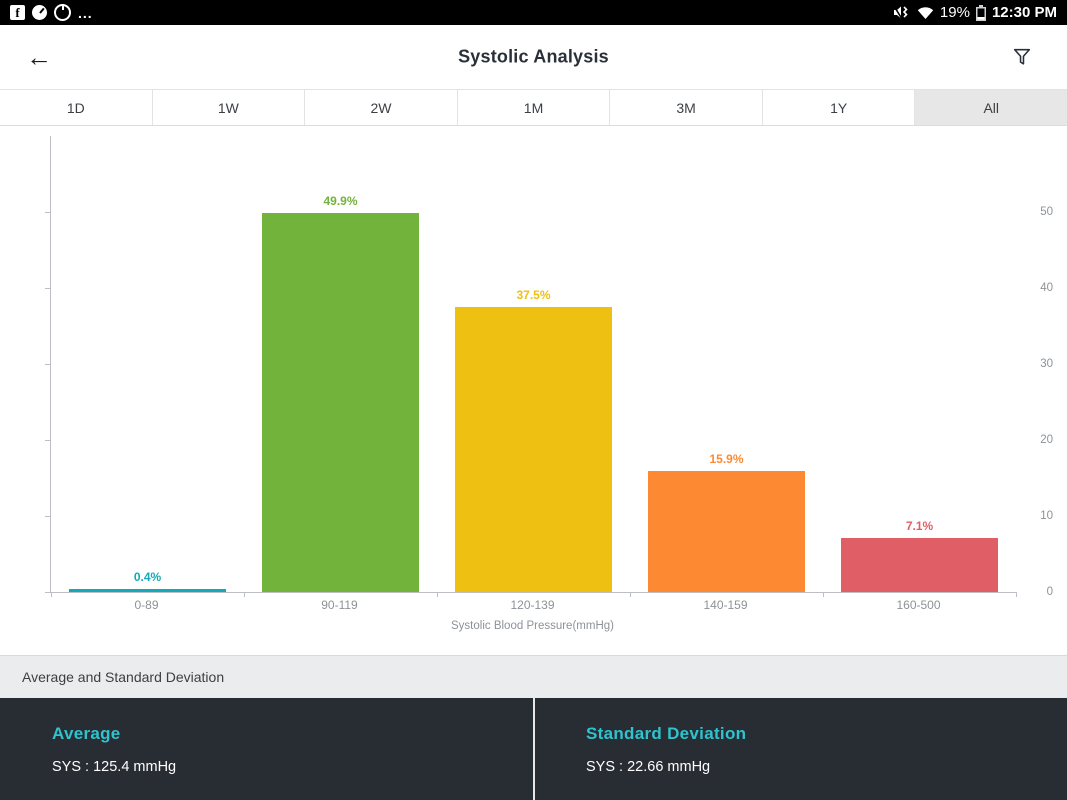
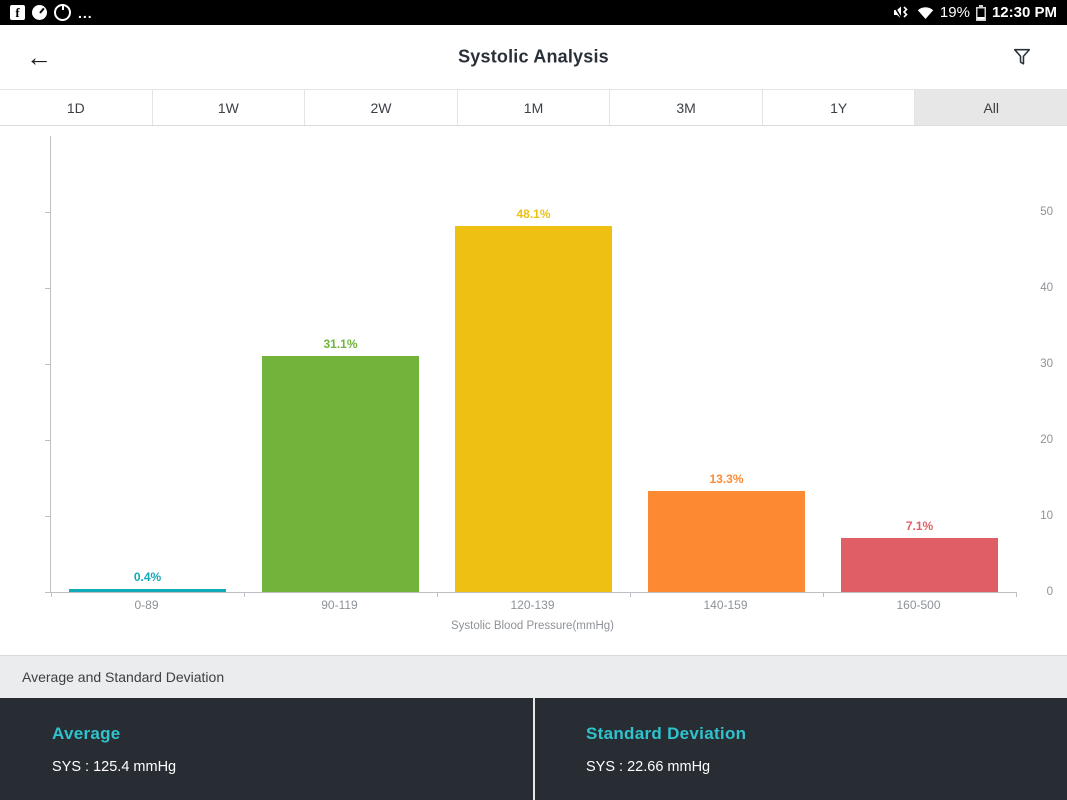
90-119: 49.9% -> 31.1%
120-139: 37.5% -> 48.1%
140-159: 15.9% -> 13.3%
